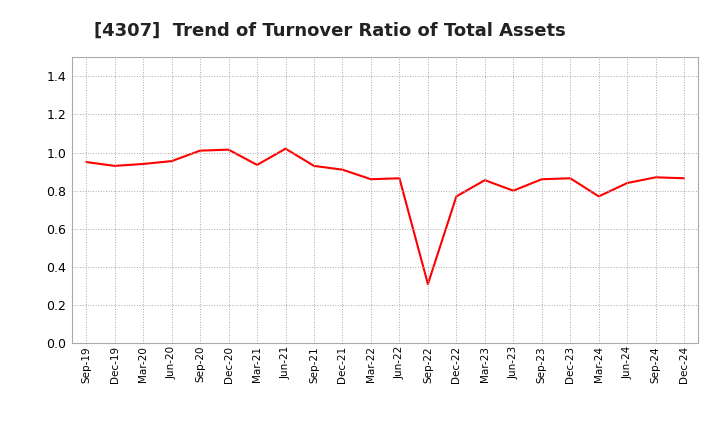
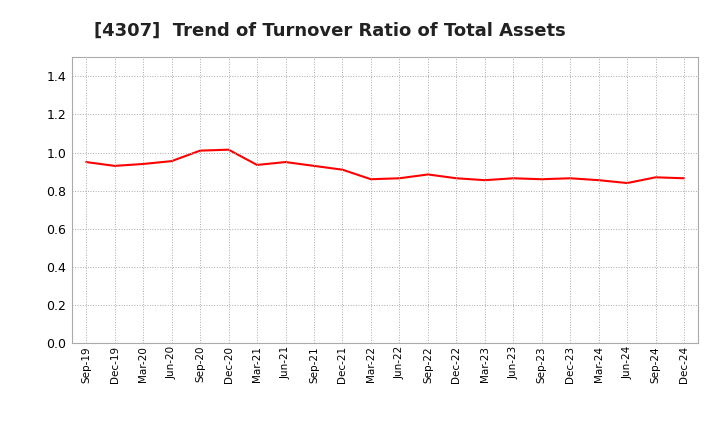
Jun-21: 1.02 -> 0.95
Sep-22: 0.31 -> 0.89
Dec-22: 0.77 -> 0.86
Jun-23: 0.80 -> 0.86
Mar-24: 0.77 -> 0.85
